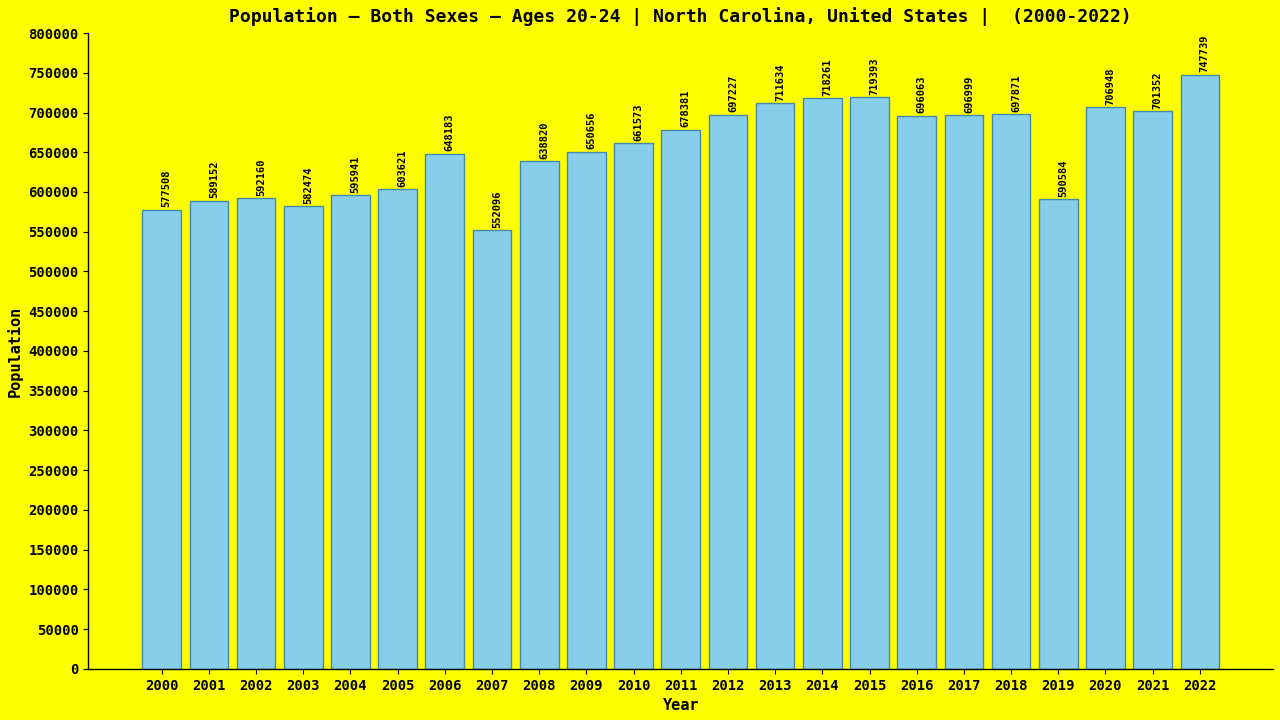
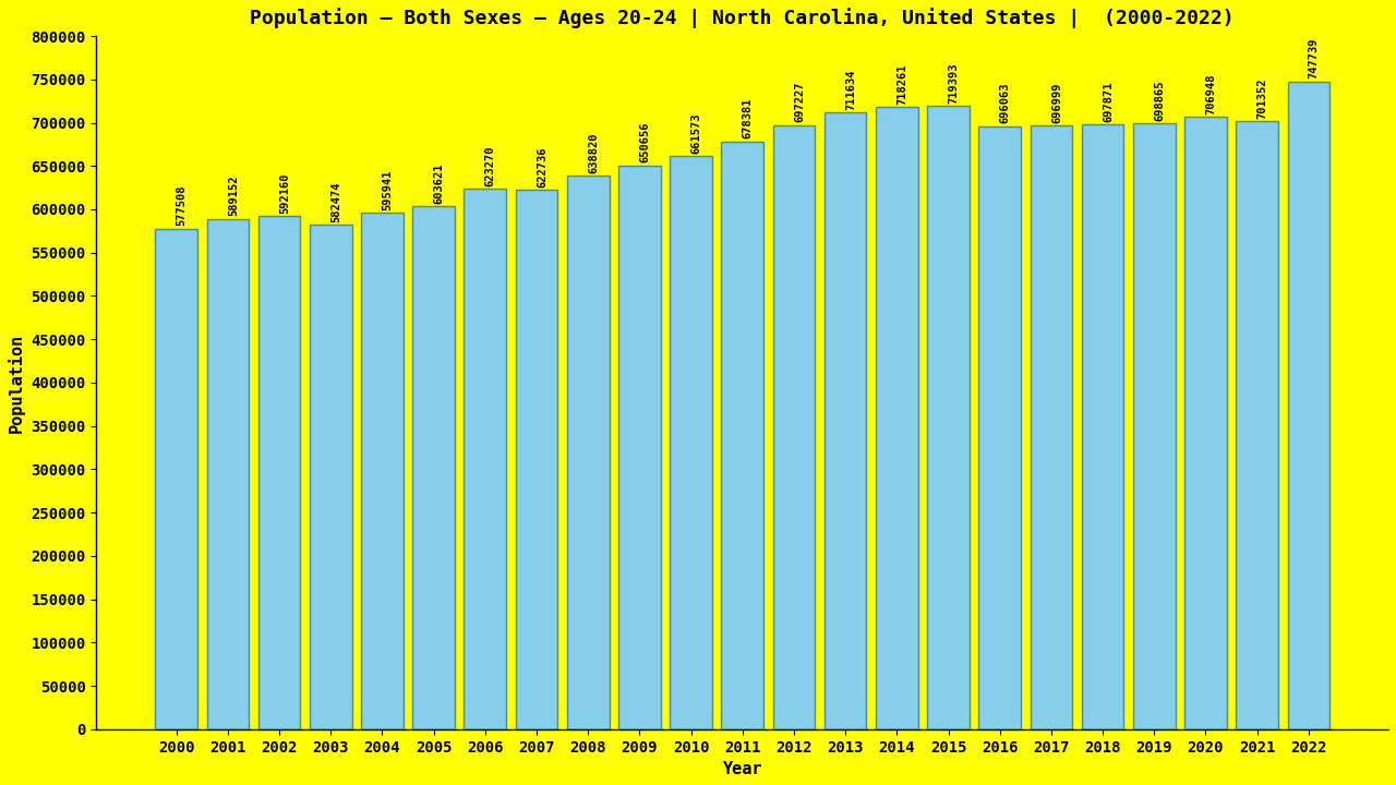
2006: 648183 -> 623270
2007: 552096 -> 622736
2019: 590584 -> 698865
